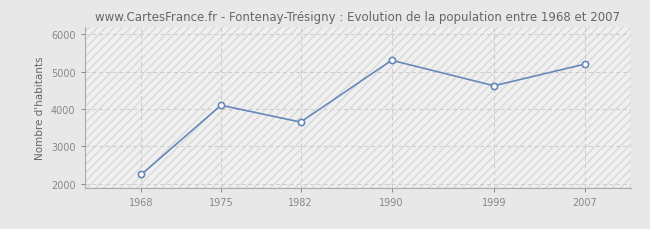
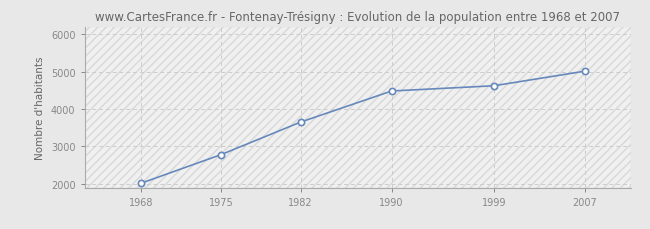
1968: 2250 -> 2020
1975: 4100 -> 2780
1990: 5300 -> 4480
2007: 5200 -> 5010
